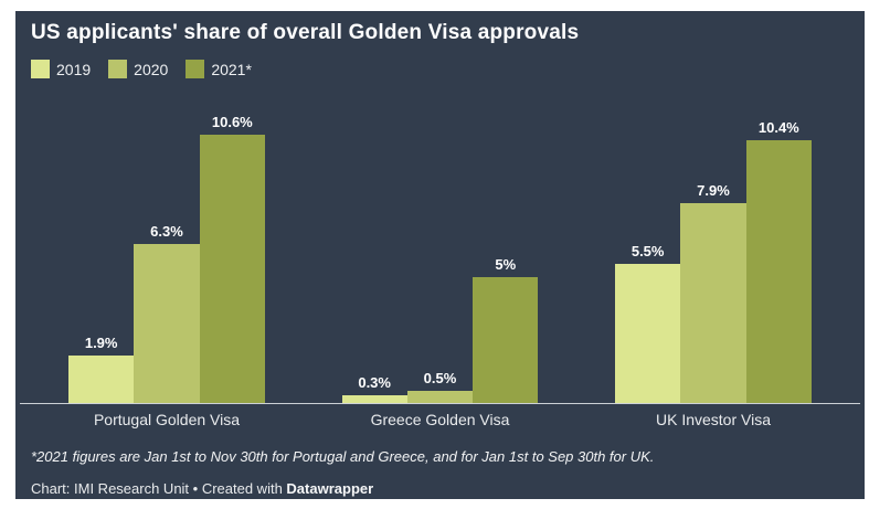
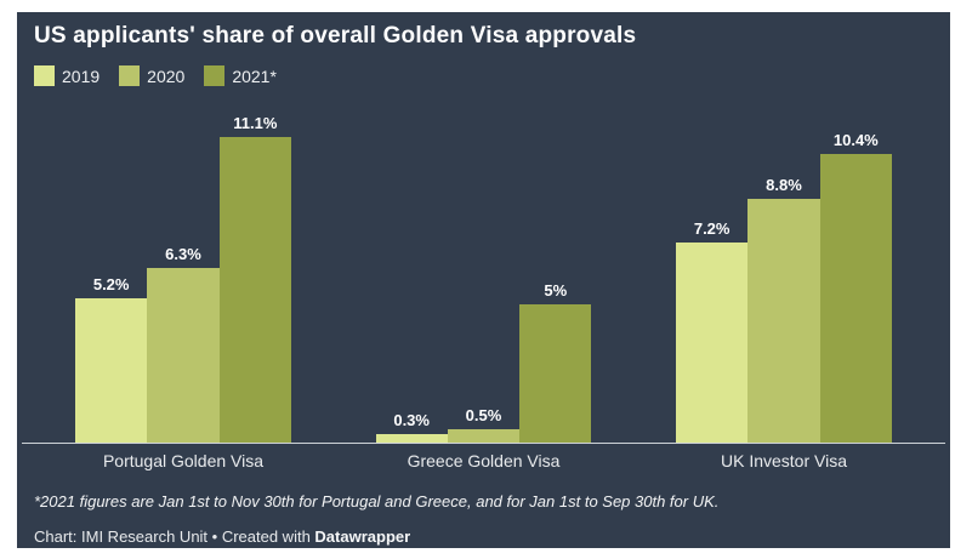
2019/Portugal Golden Visa: 1.9% -> 5.2%
2021*/Portugal Golden Visa: 10.6% -> 11.1%
2019/UK Investor Visa: 5.5% -> 7.2%
2020/UK Investor Visa: 7.9% -> 8.8%
